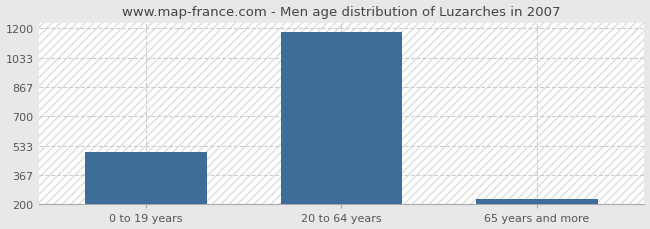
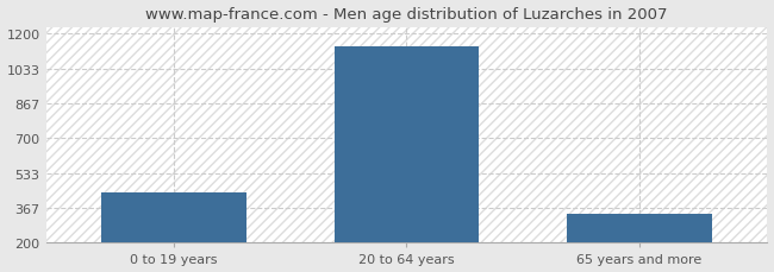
0 to 19 years: 500 -> 440
20 to 64 years: 1180 -> 1140
65 years and more: 230 -> 340
